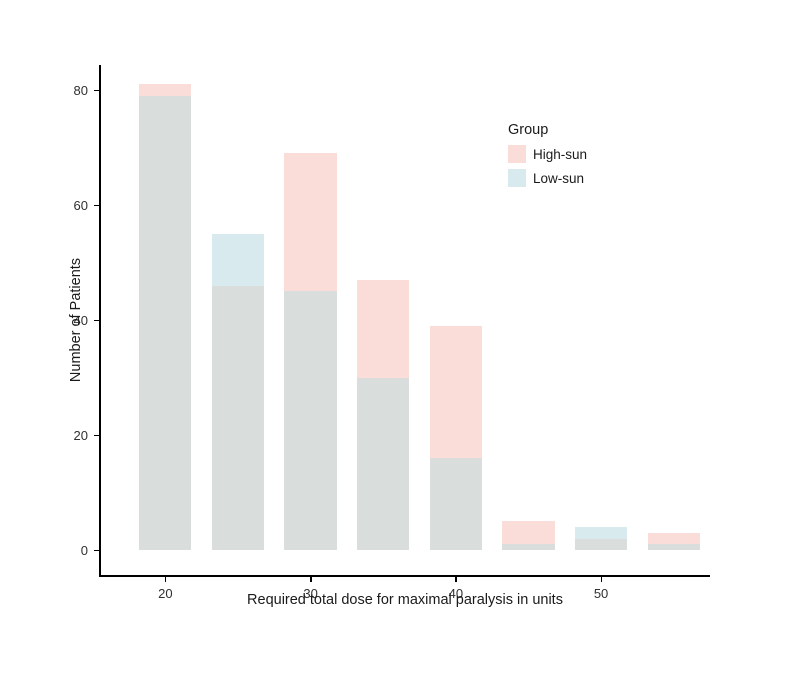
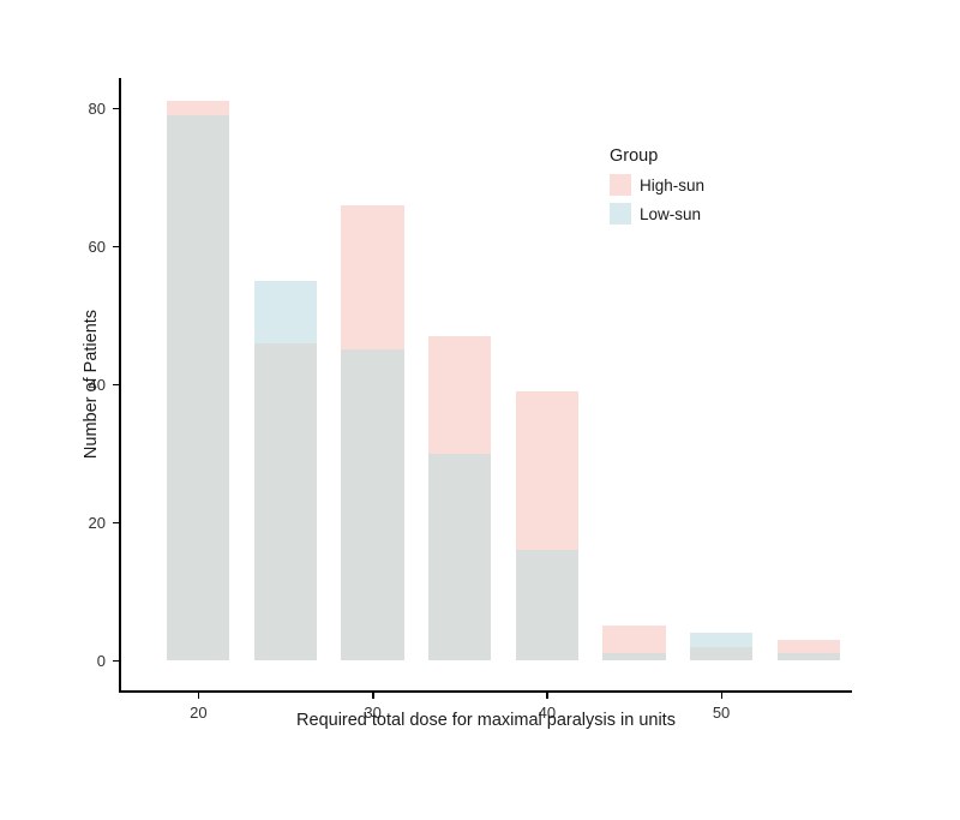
High-sun/30: 69 -> 66
